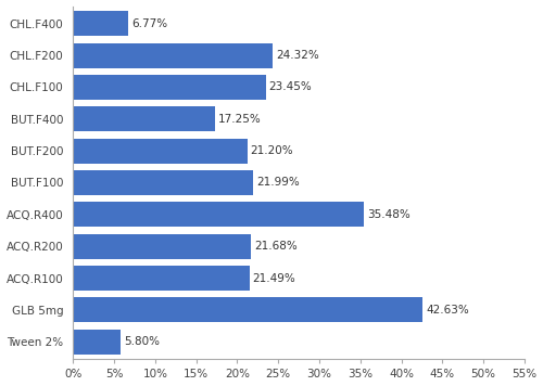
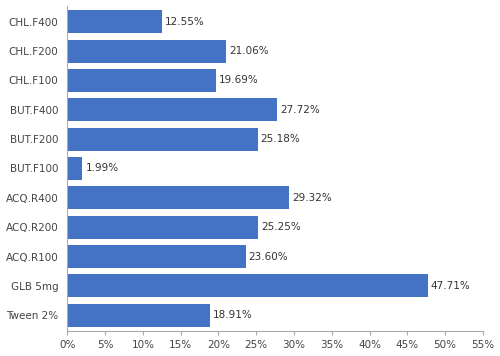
CHL.F400: 6.77% -> 12.55%
CHL.F200: 24.32% -> 21.06%
CHL.F100: 23.45% -> 19.69%
BUT.F400: 17.25% -> 27.72%
BUT.F200: 21.20% -> 25.18%
BUT.F100: 21.99% -> 1.99%
ACQ.R400: 35.48% -> 29.32%
ACQ.R200: 21.68% -> 25.25%
ACQ.R100: 21.49% -> 23.60%
GLB 5mg: 42.63% -> 47.71%
Tween 2%: 5.80% -> 18.91%
